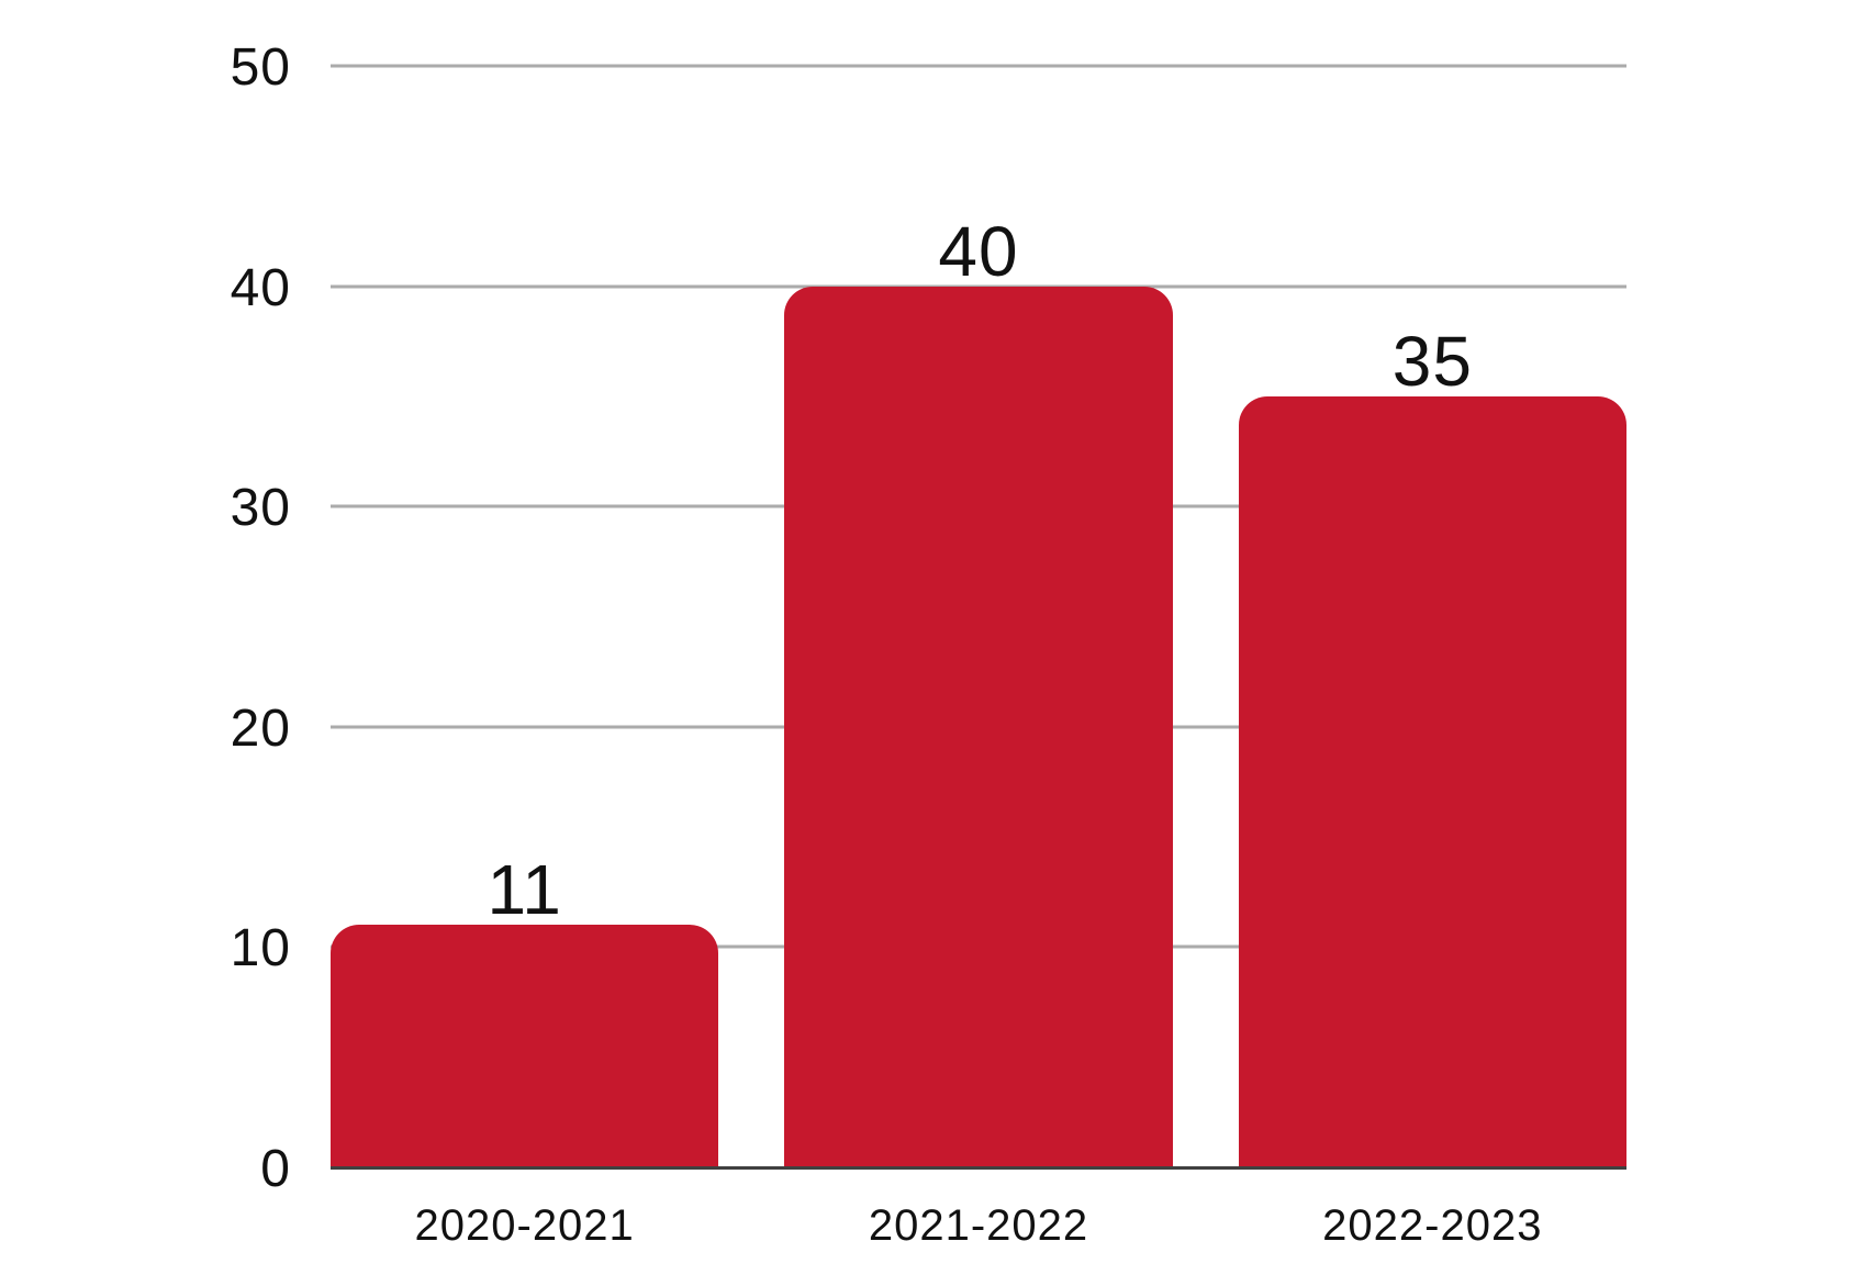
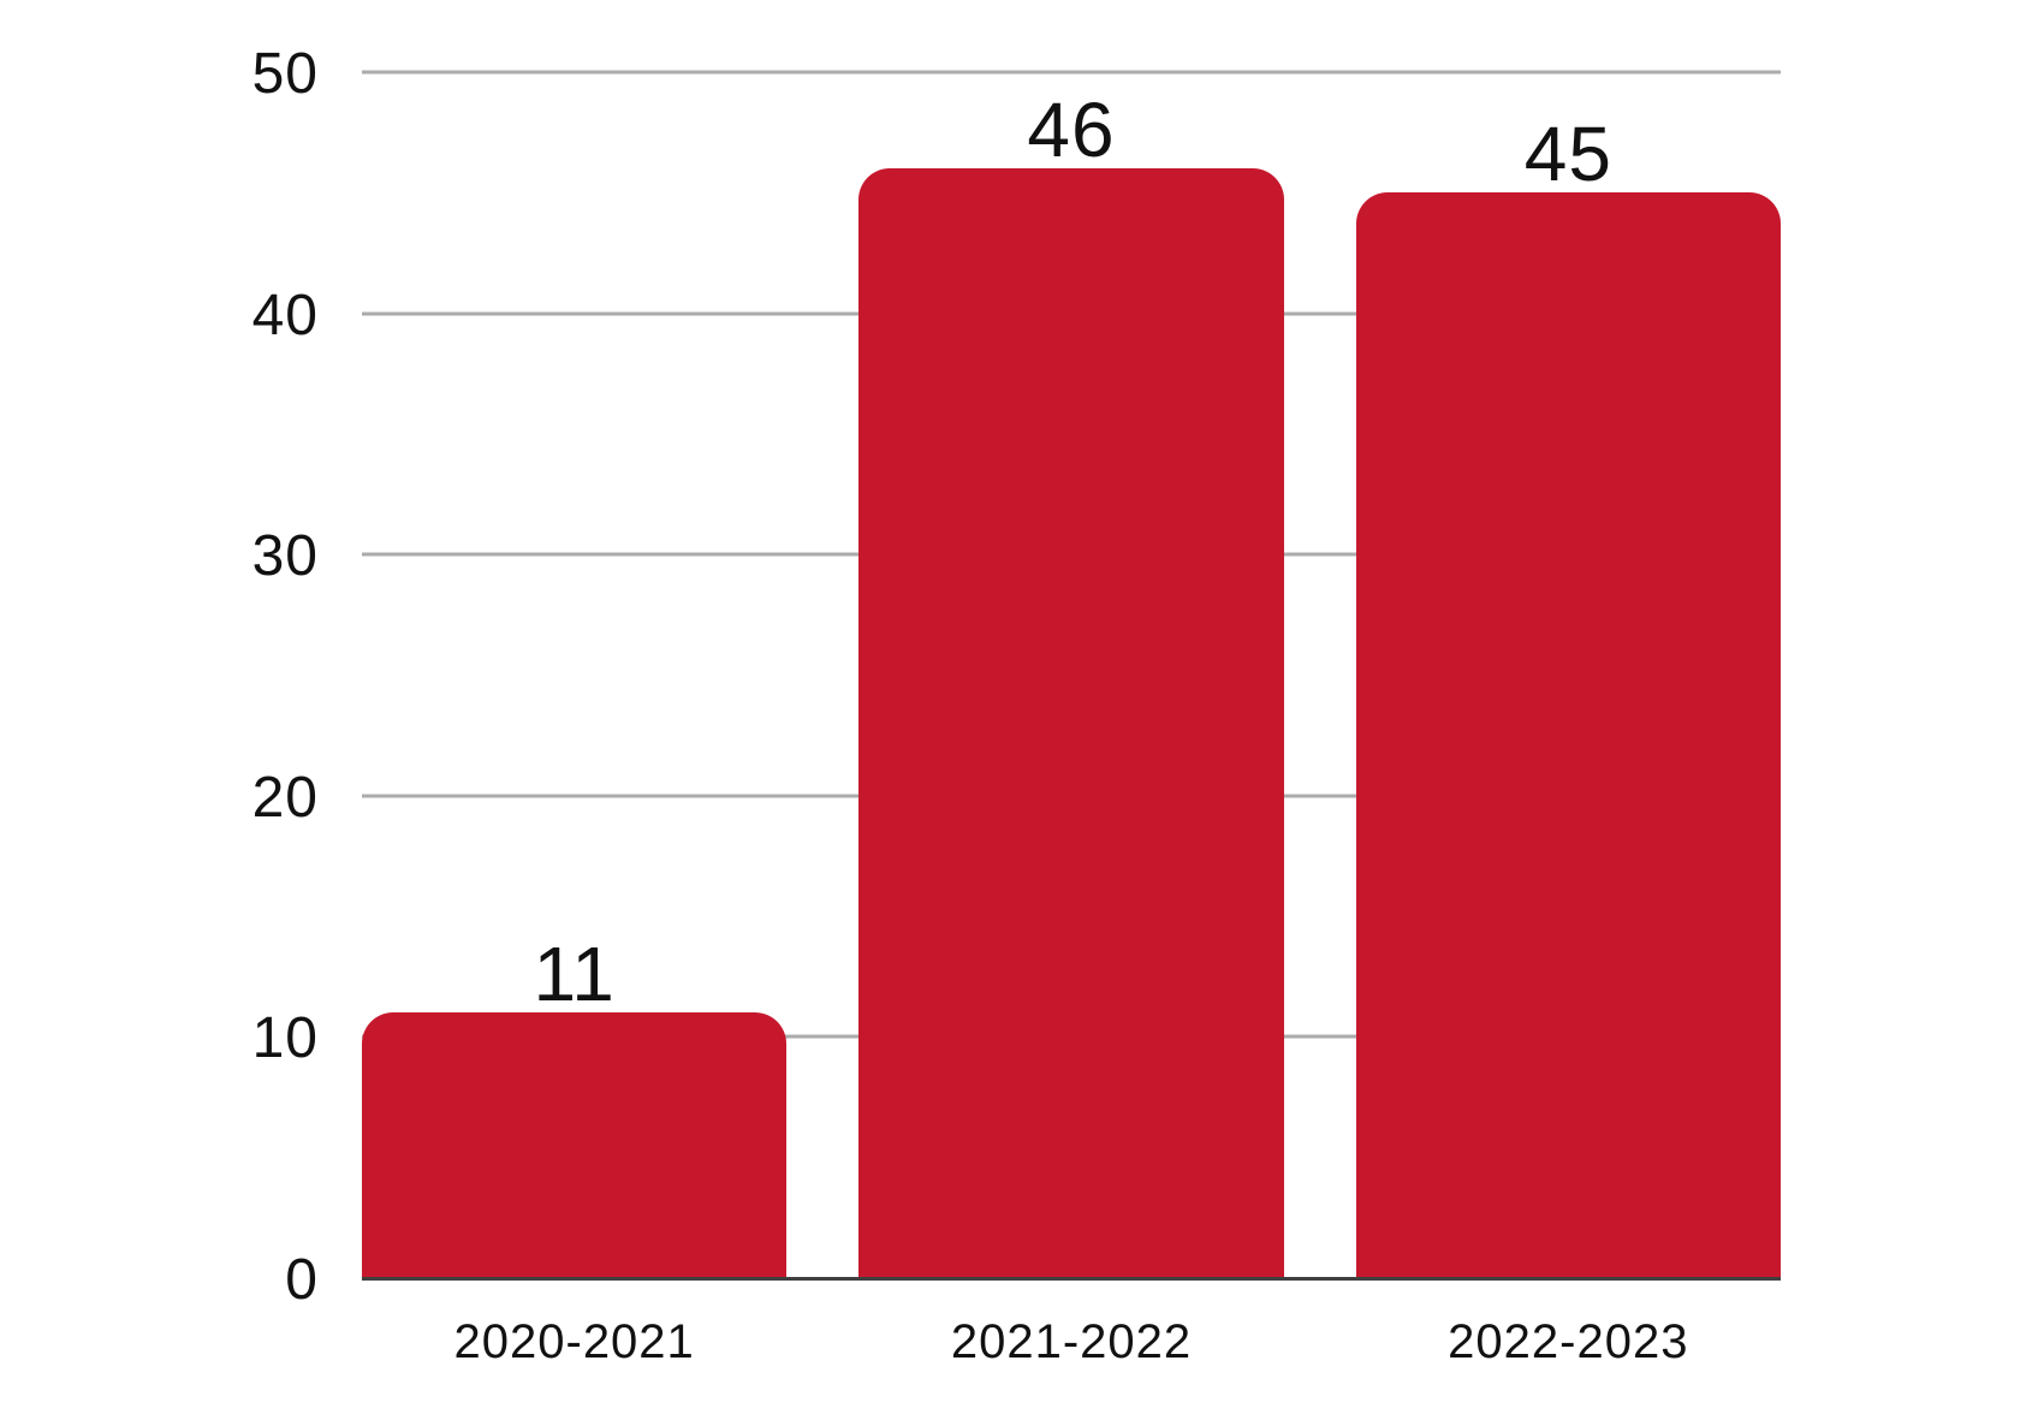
2021-2022: 40 -> 46
2022-2023: 35 -> 45
